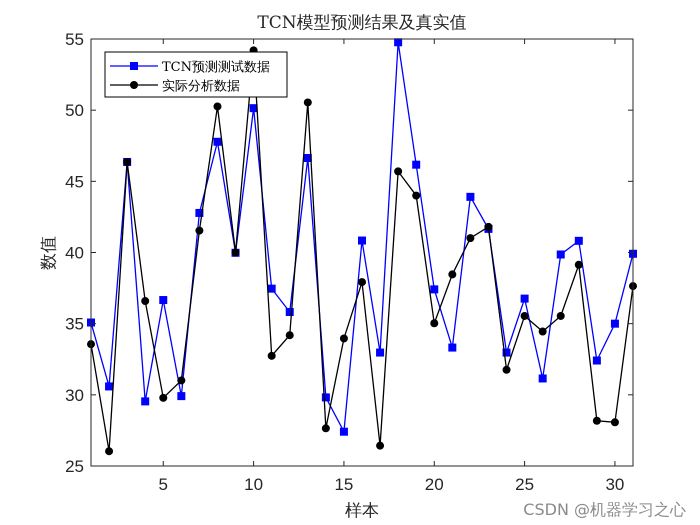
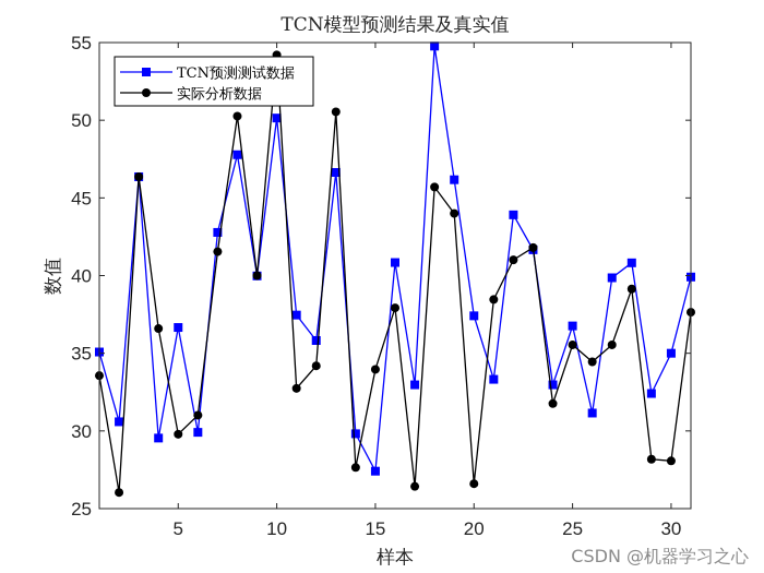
实际分析数据/20: 35.0 -> 26.6
